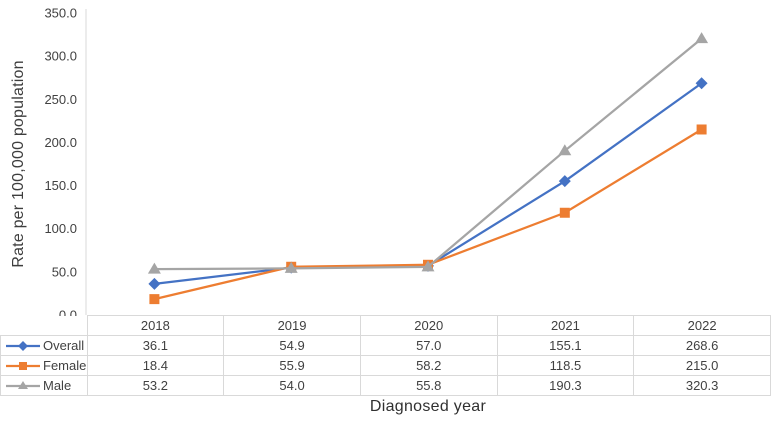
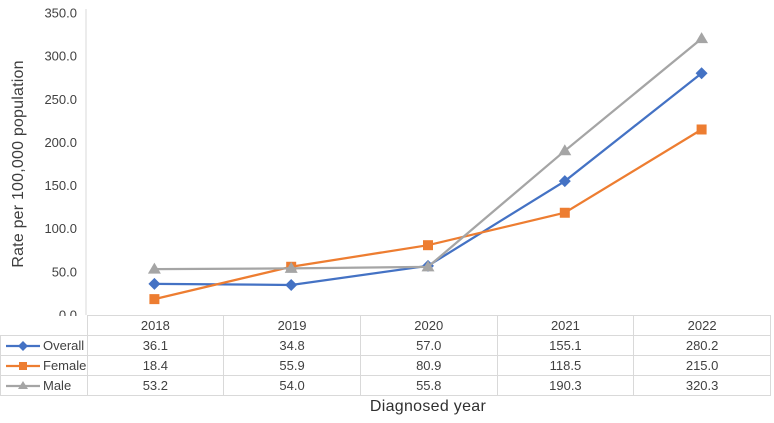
Overall/2019: 54.9 -> 34.8
Female/2020: 58.2 -> 80.9
Overall/2022: 268.6 -> 280.2
